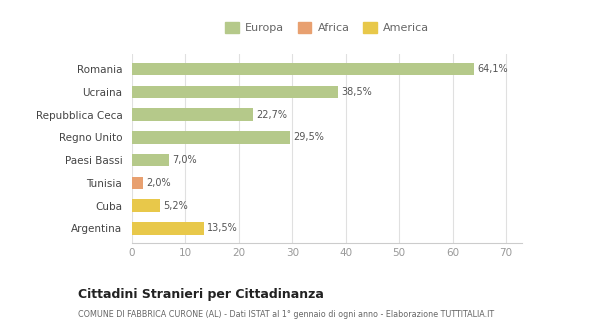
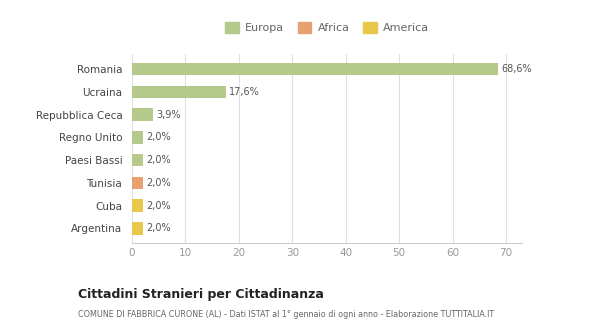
Romania: 64,1% -> 68,6%
Ucraina: 38,5% -> 17,6%
Repubblica Ceca: 22,7% -> 3,9%
Regno Unito: 29,5% -> 2,0%
Paesi Bassi: 7,0% -> 2,0%
Cuba: 5,2% -> 2,0%
Argentina: 13,5% -> 2,0%
